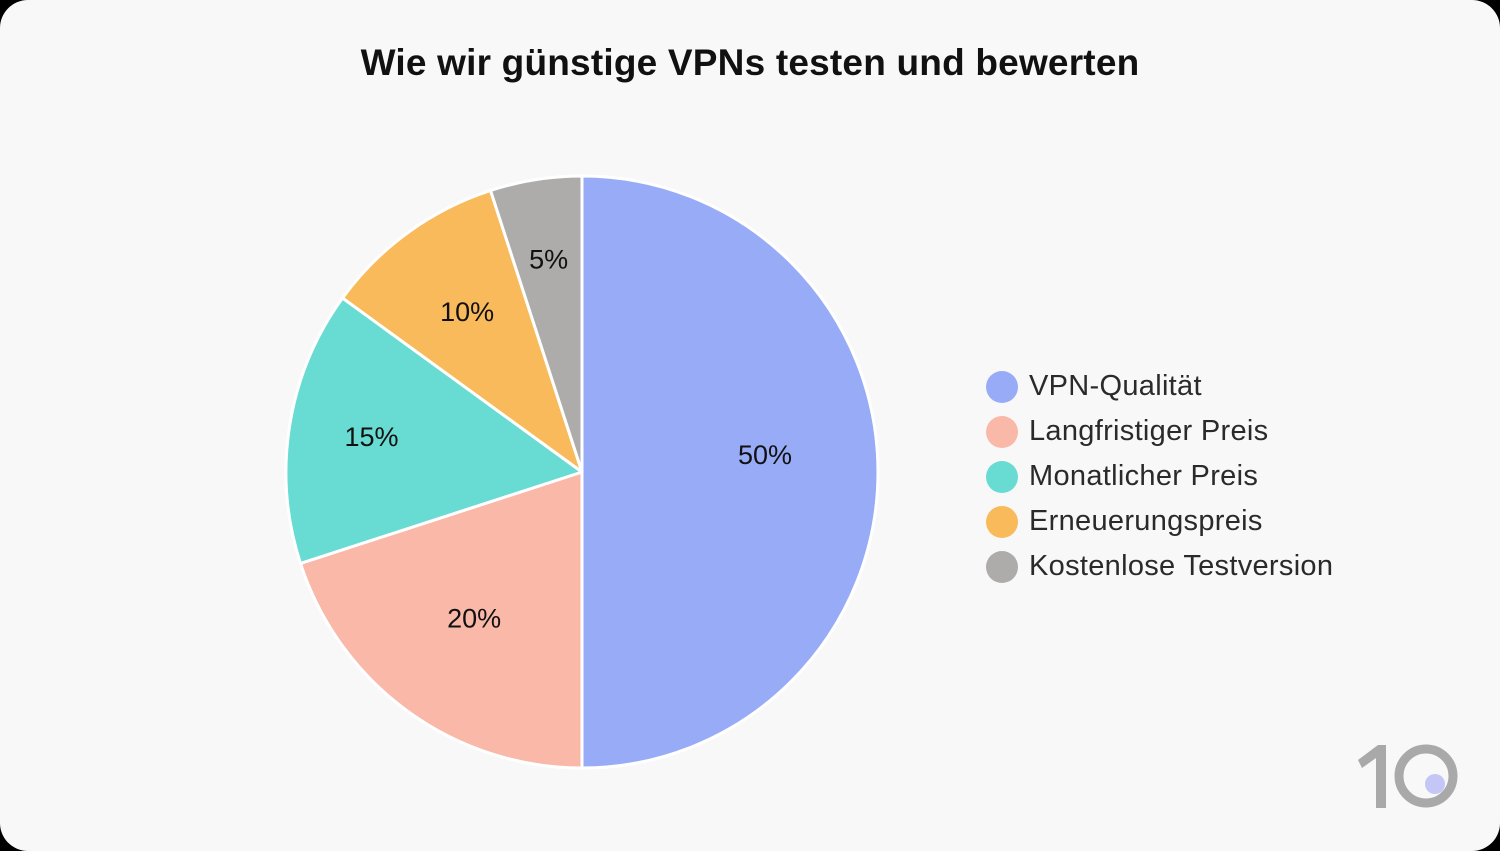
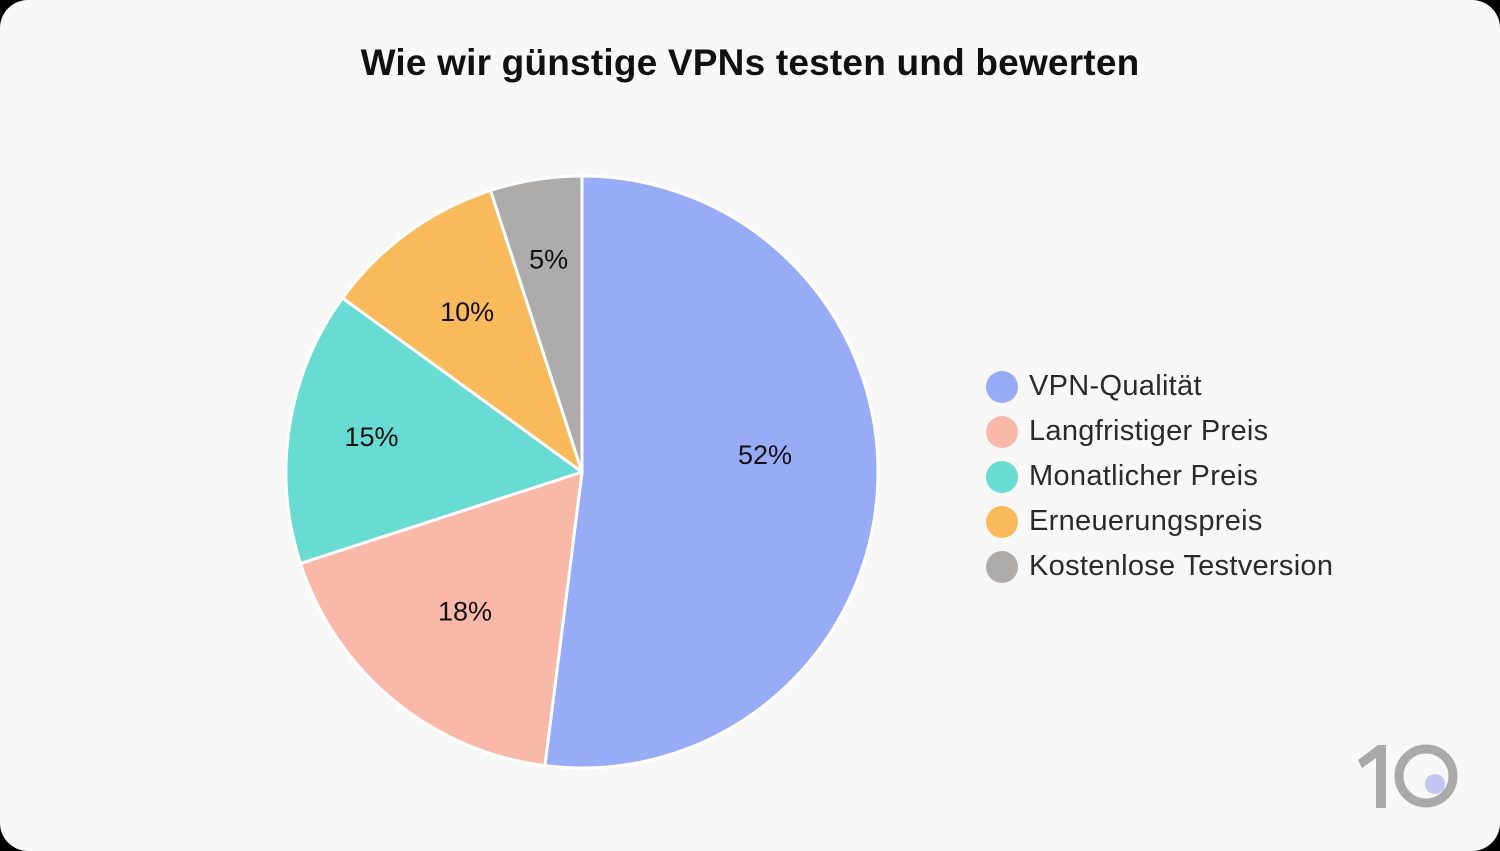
VPN-Qualität: 50% -> 52%
Langfristiger Preis: 20% -> 18%
